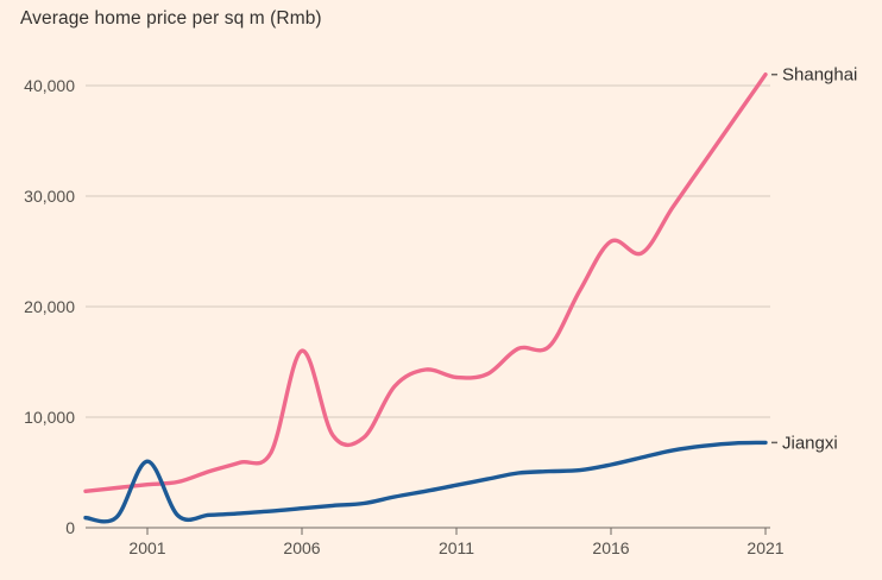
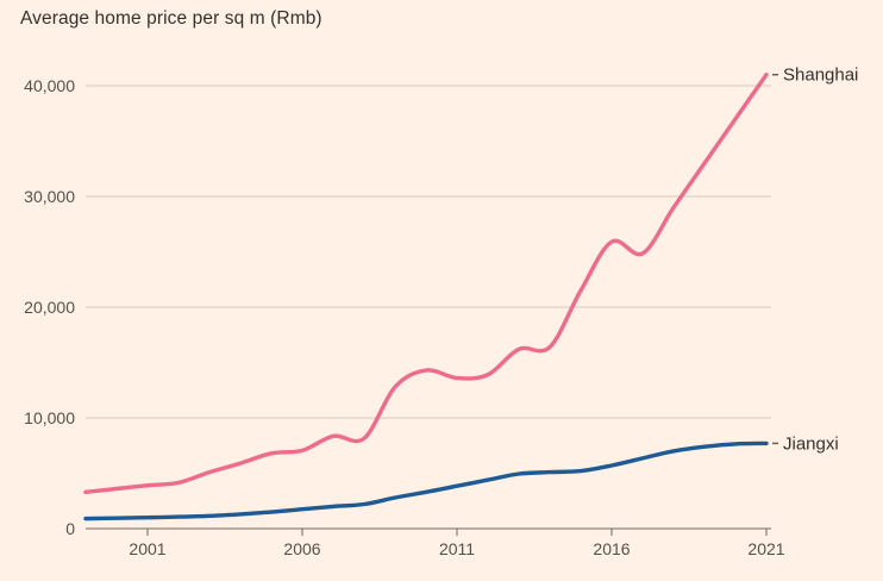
Jiangxi/2001: 6000 -> 1000
Shanghai/2006: 16000 -> 7000
